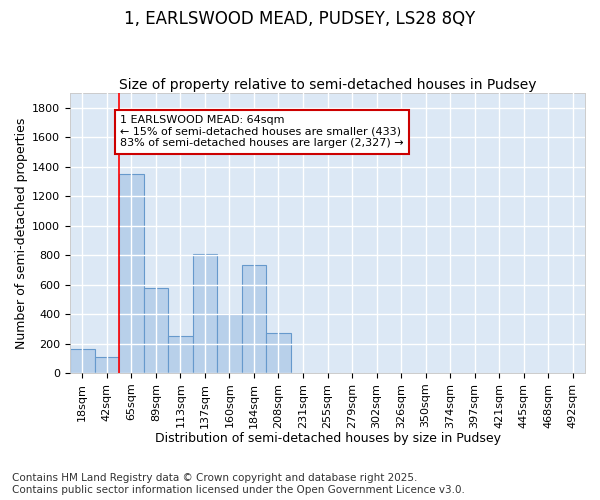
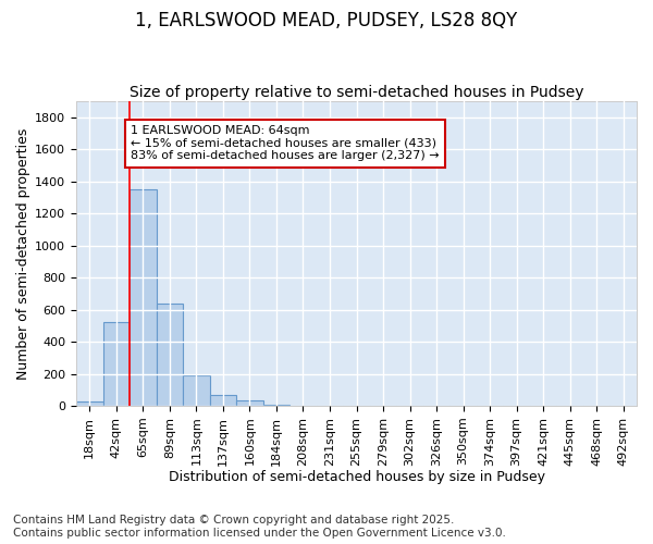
18sqm: 160 -> 30
42sqm: 110 -> 520
89sqm: 580 -> 640
113sqm: 250 -> 190
137sqm: 810 -> 70
160sqm: 400 -> 40
184sqm: 730 -> 0
208sqm: 270 -> 0
